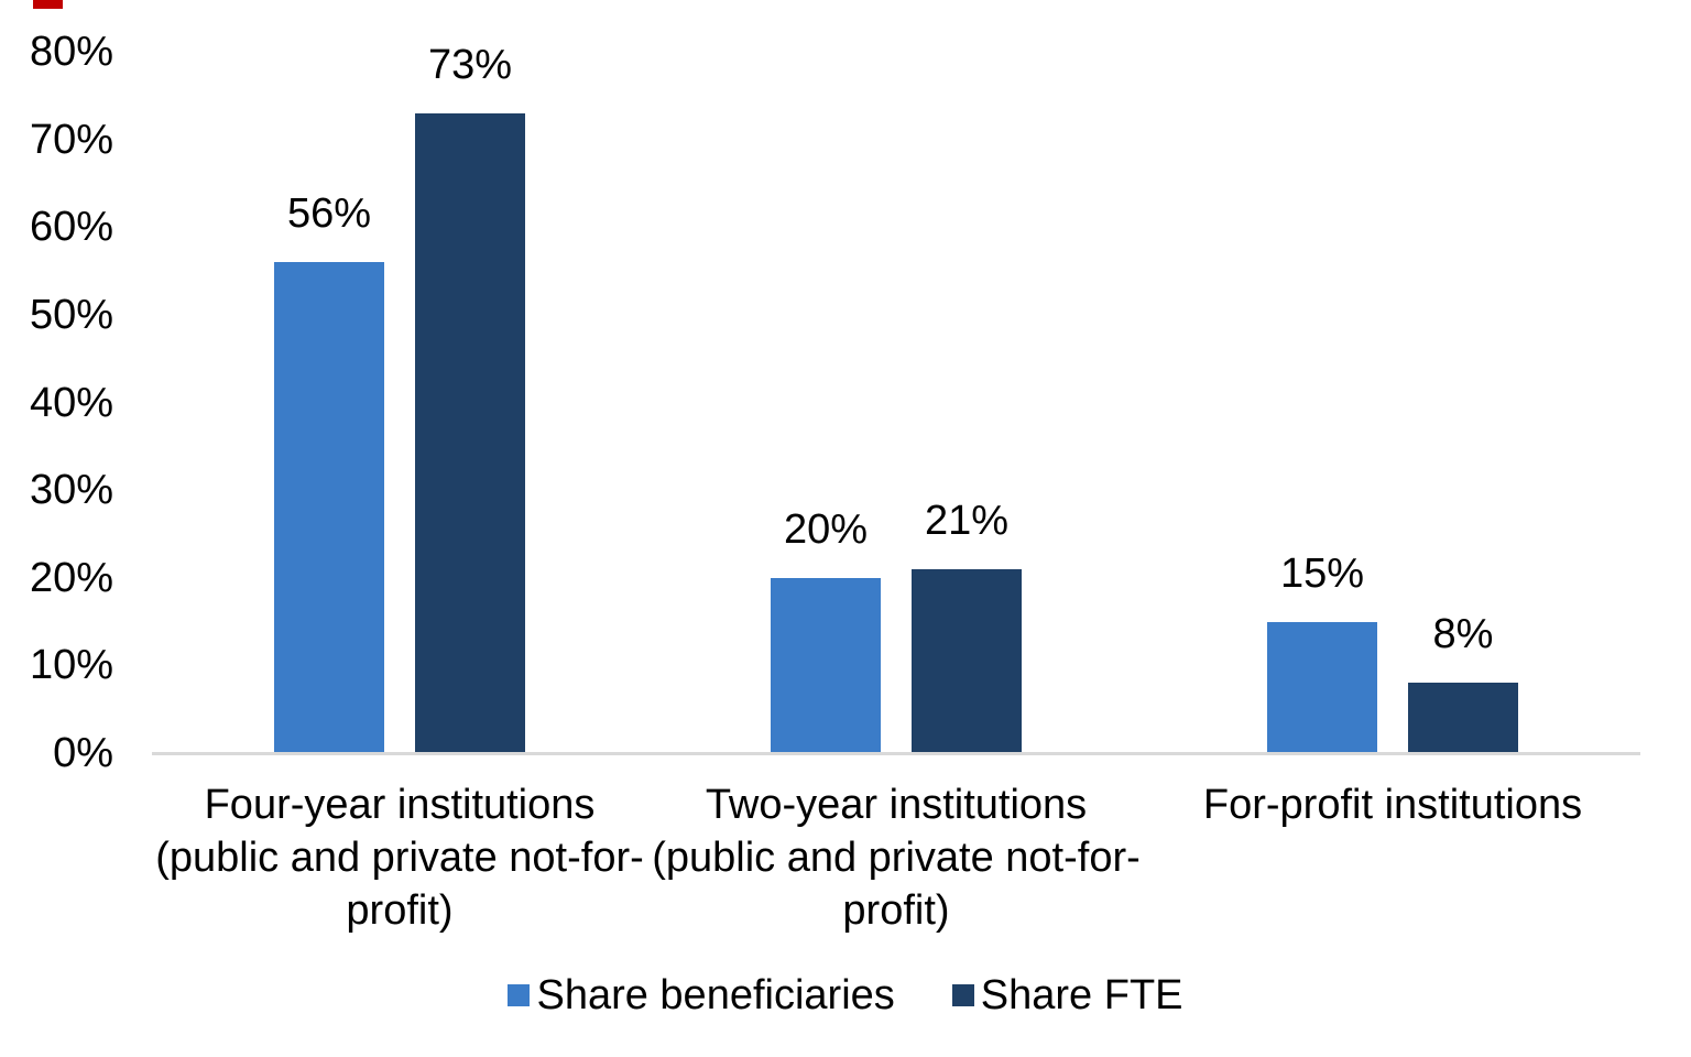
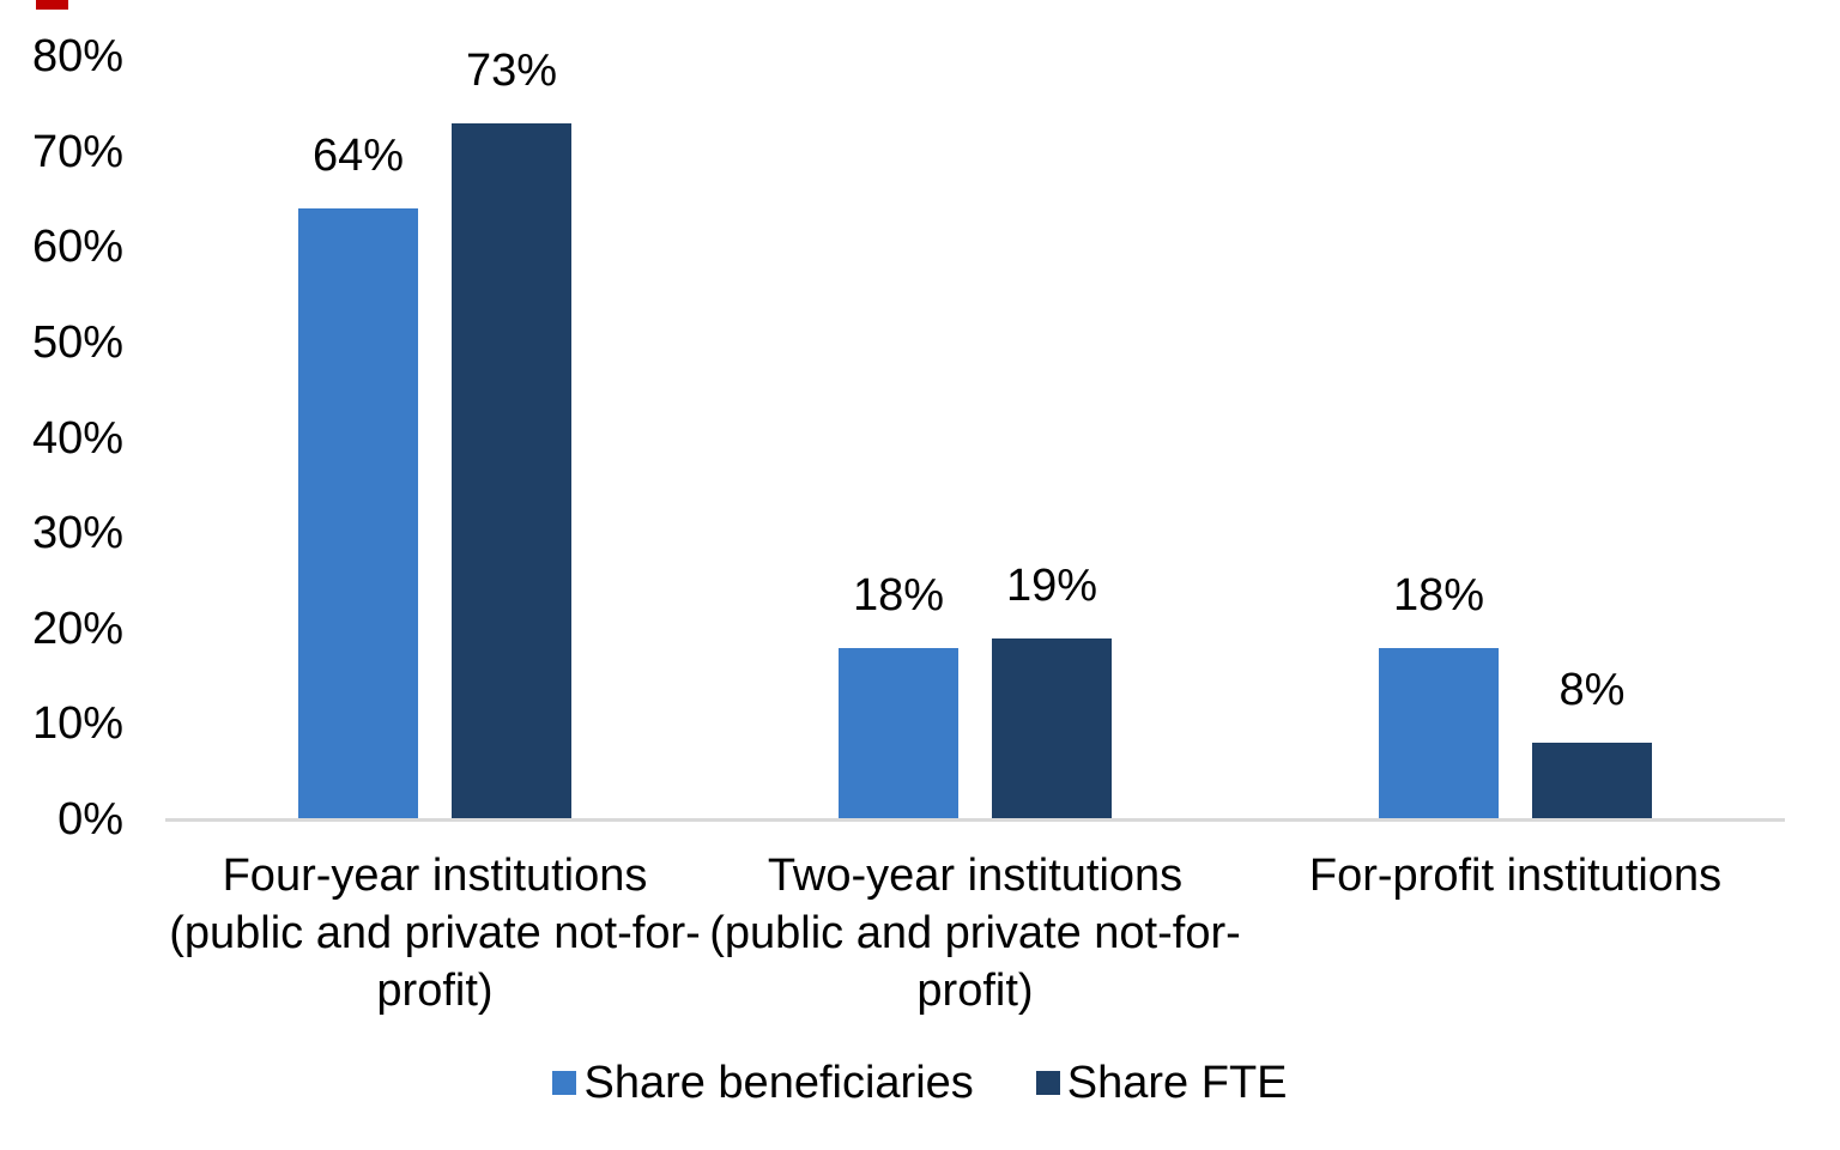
Share beneficiaries/Four-year institutions (public and private not-for-profit): 56% -> 64%
Share beneficiaries/Two-year institutions (public and private not-for-profit): 20% -> 18%
Share FTE/Two-year institutions (public and private not-for-profit): 21% -> 19%
Share beneficiaries/For-profit institutions: 15% -> 18%
